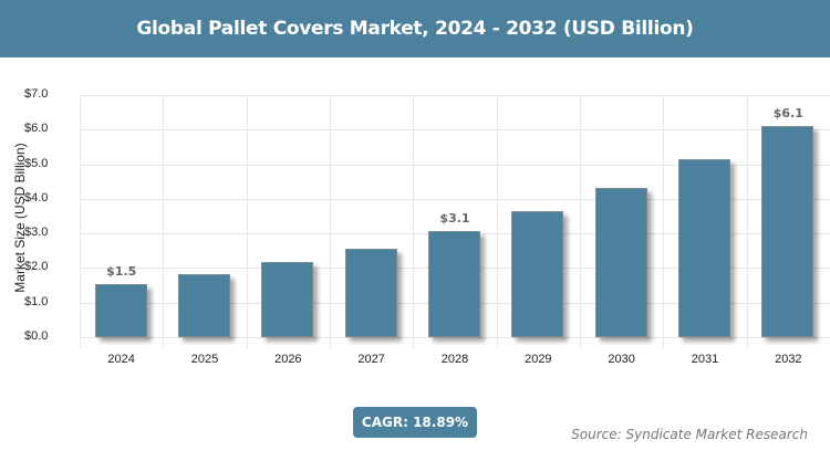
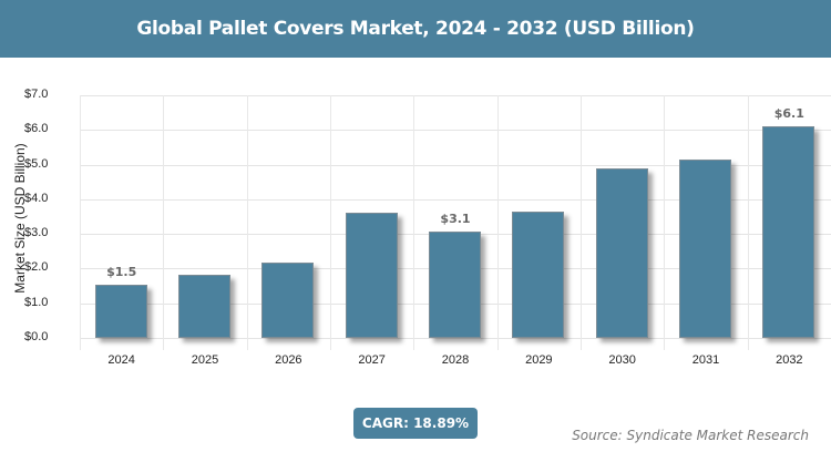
2027: $2.6 -> $3.6
2030: $4.3 -> $4.9
